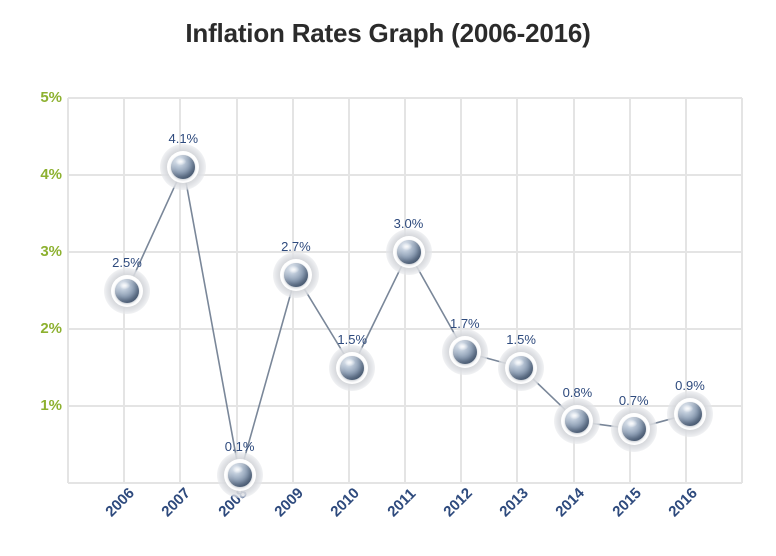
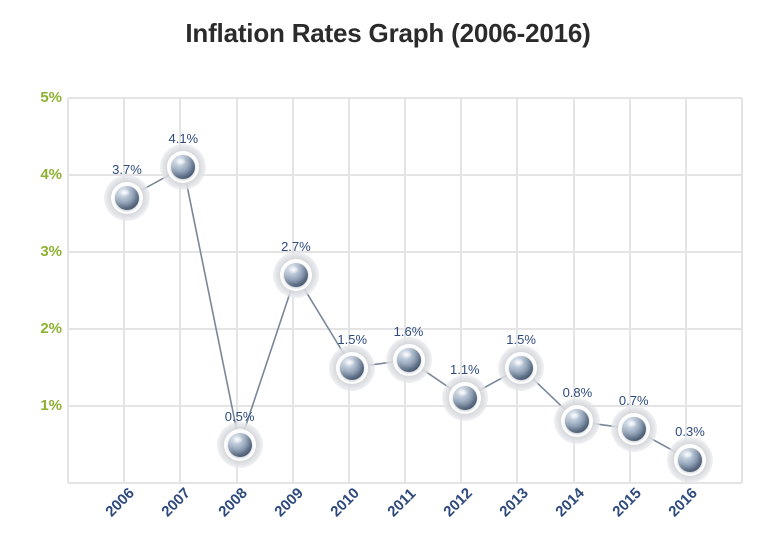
2006: 2.5% -> 3.7%
2008: 0.1% -> 0.5%
2011: 3.0% -> 1.6%
2012: 1.7% -> 1.1%
2016: 0.9% -> 0.3%
